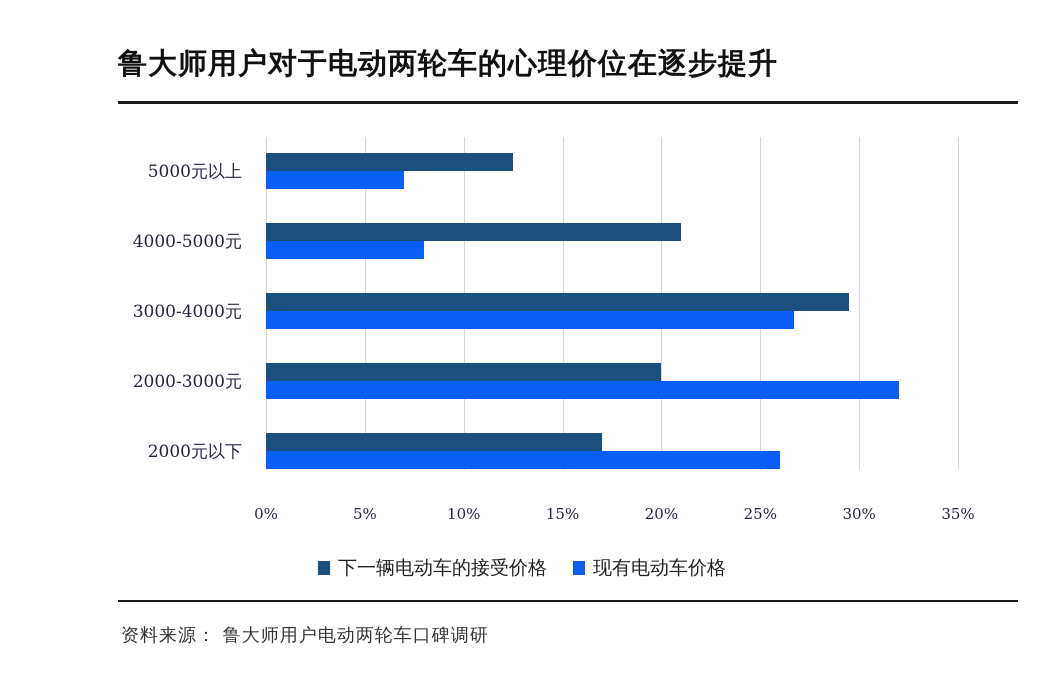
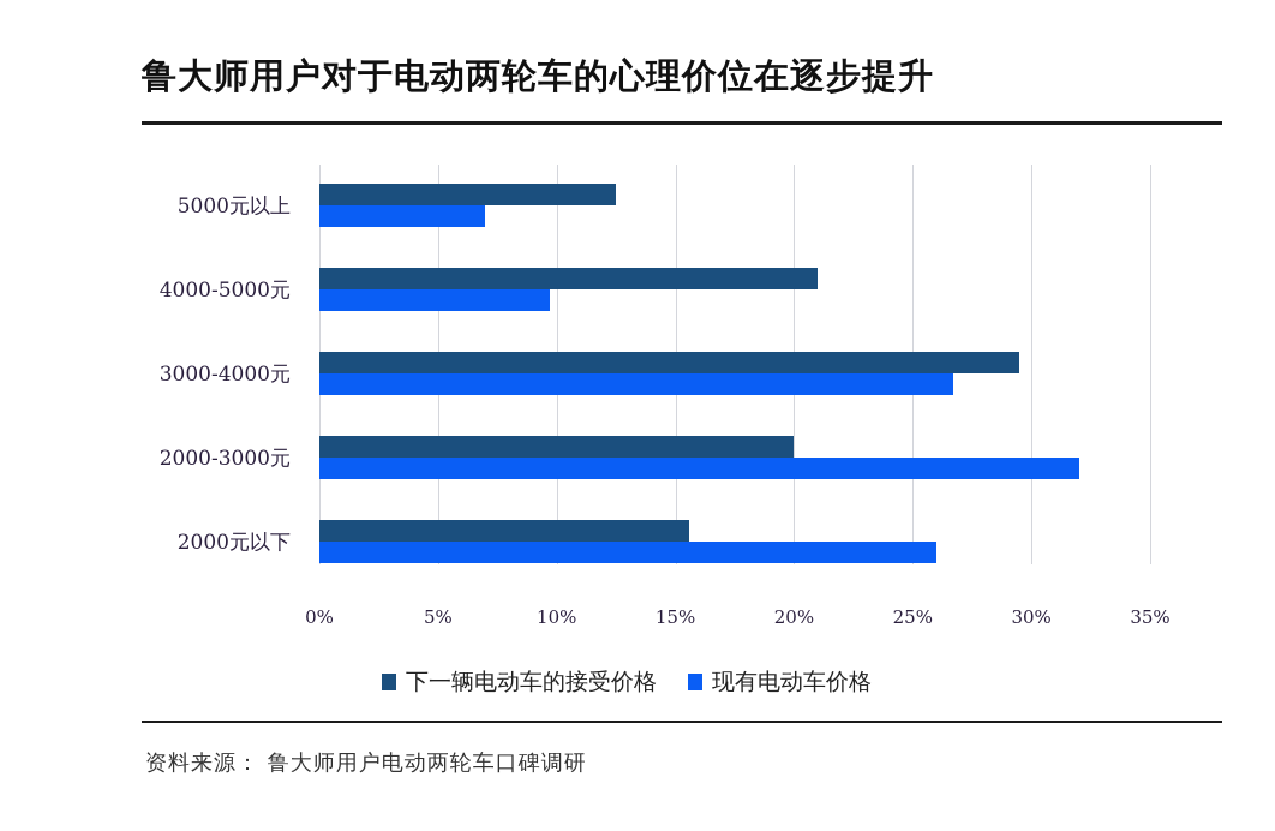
现有电动车价格/4000-5000元: 8.0% -> 9.7%
下一辆电动车的接受价格/2000元以下: 17.0% -> 15.6%
